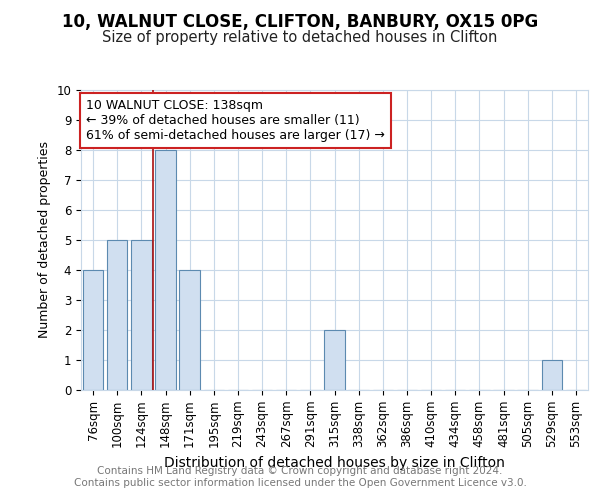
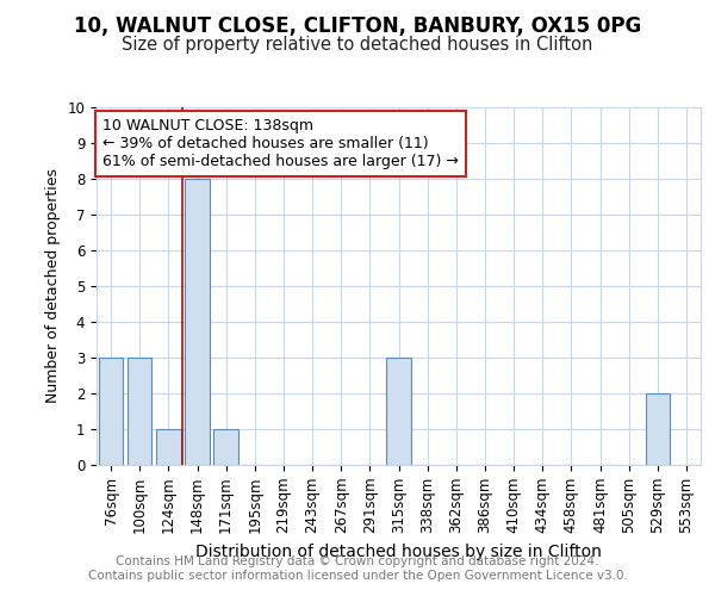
76sqm: 4 -> 3
100sqm: 5 -> 3
124sqm: 5 -> 1
171sqm: 4 -> 1
315sqm: 2 -> 3
529sqm: 1 -> 2
